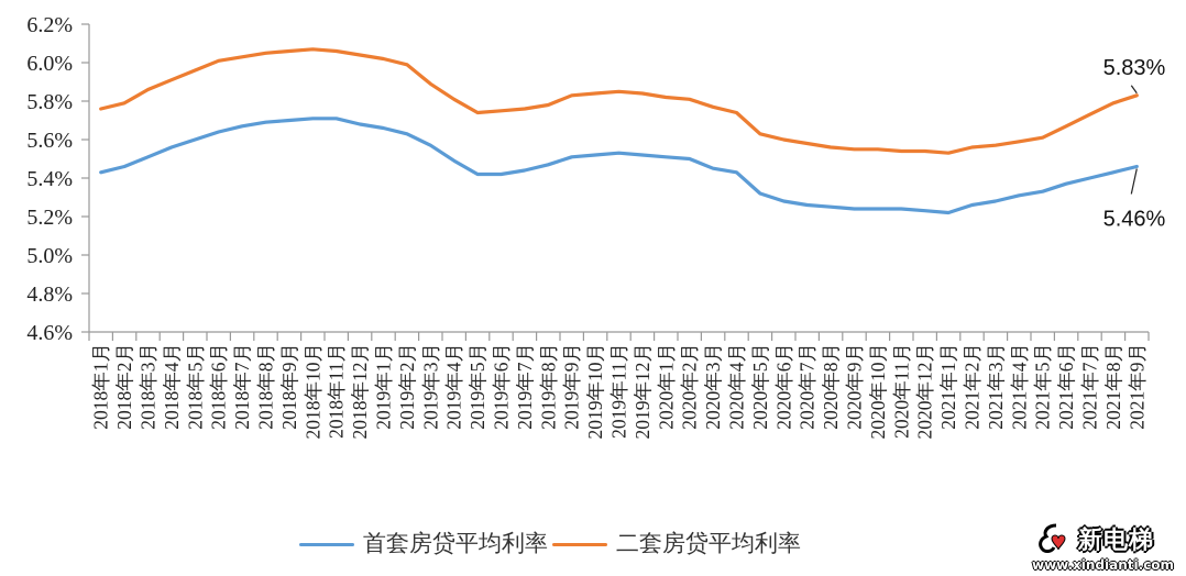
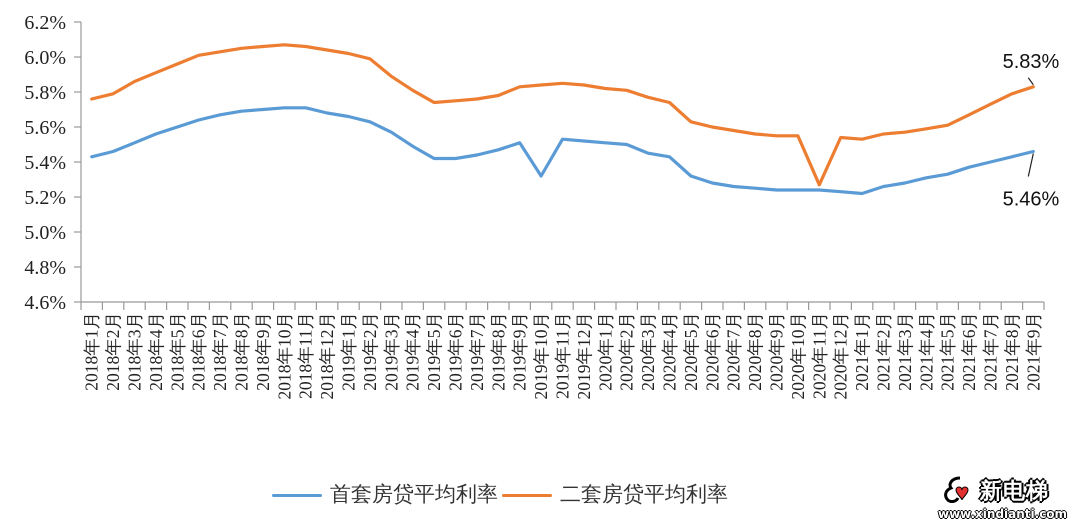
首套房贷平均利率/2019年10月: 5.52% -> 5.32%
二套房贷平均利率/2020年11月: 5.54% -> 5.27%
